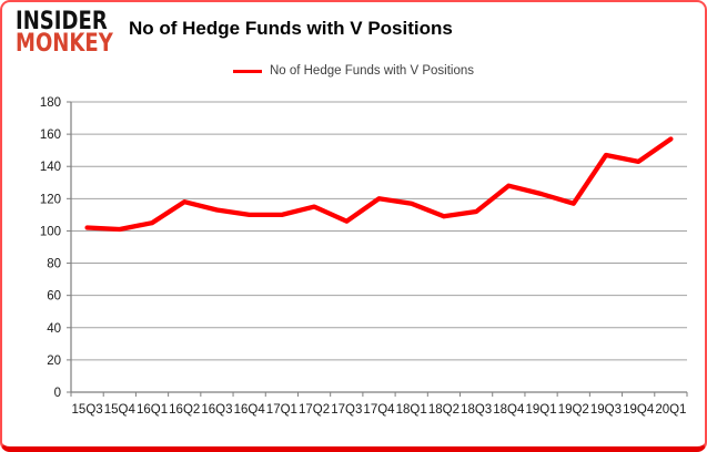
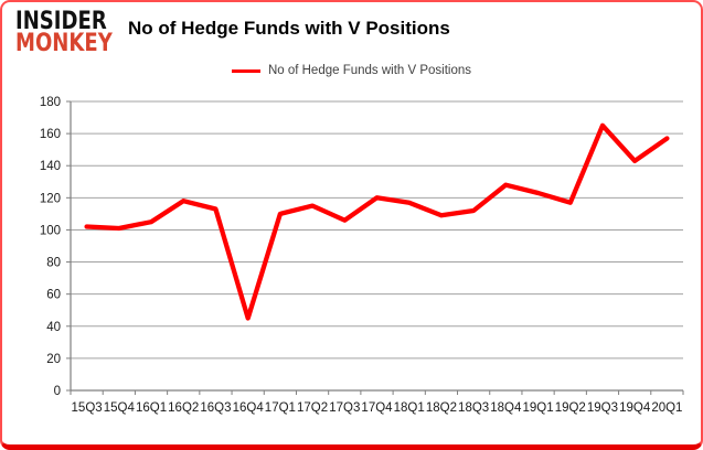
16Q4: 110 -> 45
19Q3: 147 -> 165
